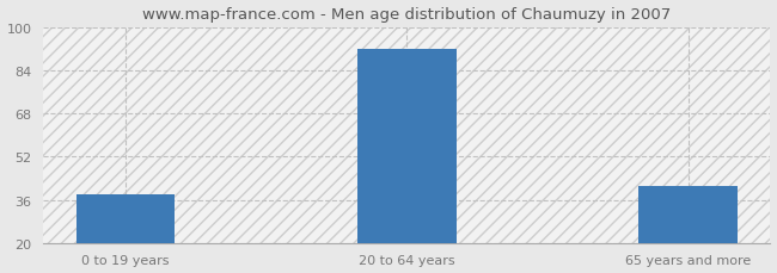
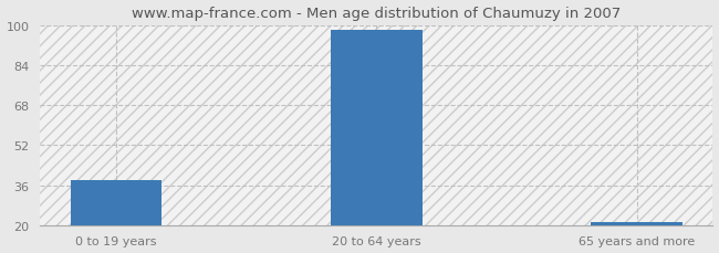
20 to 64 years: 92 -> 98
65 years and more: 41 -> 21
